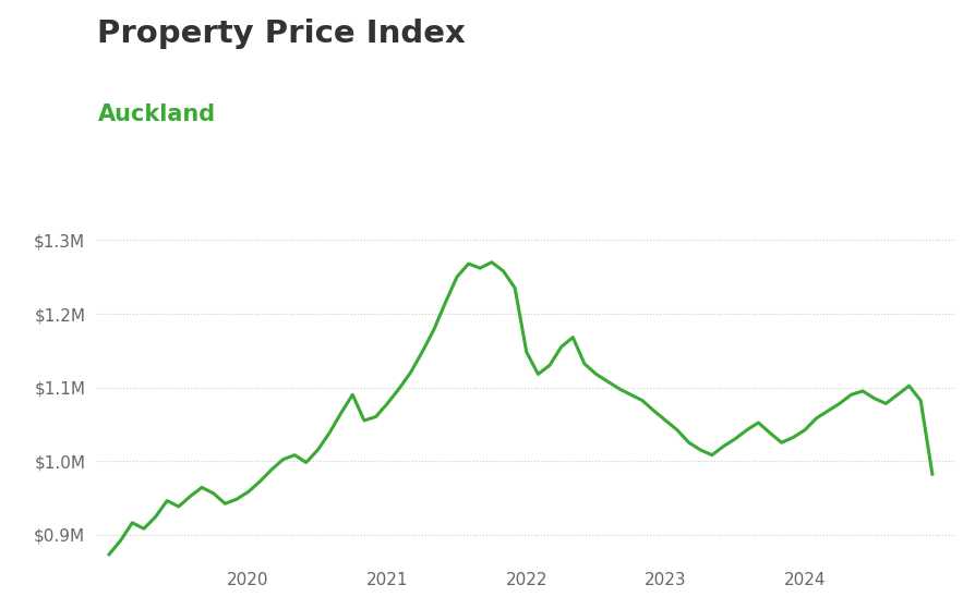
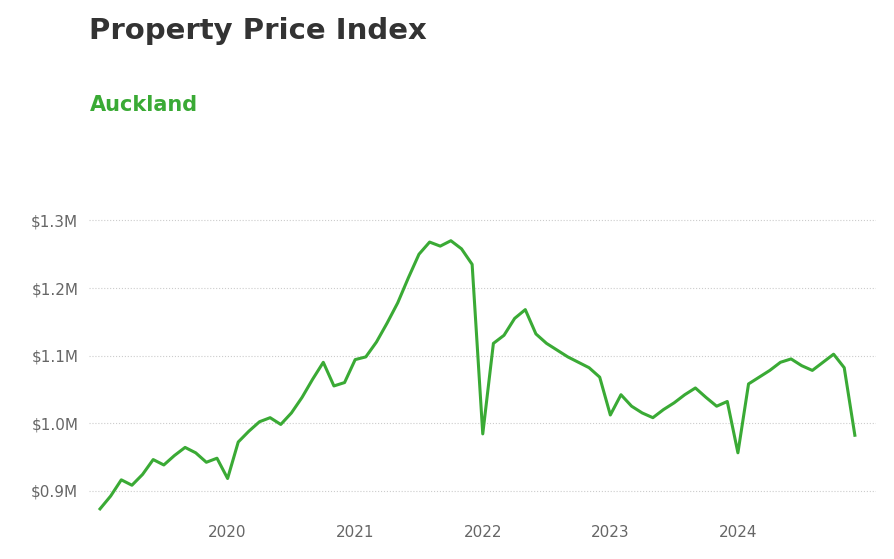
2020: $0.958M -> $0.918M
2021: $1.078M -> $1.094M
2022: $1.148M -> $0.984M
2023: $1.055M -> $1.012M
2024: $1.042M -> $0.956M
